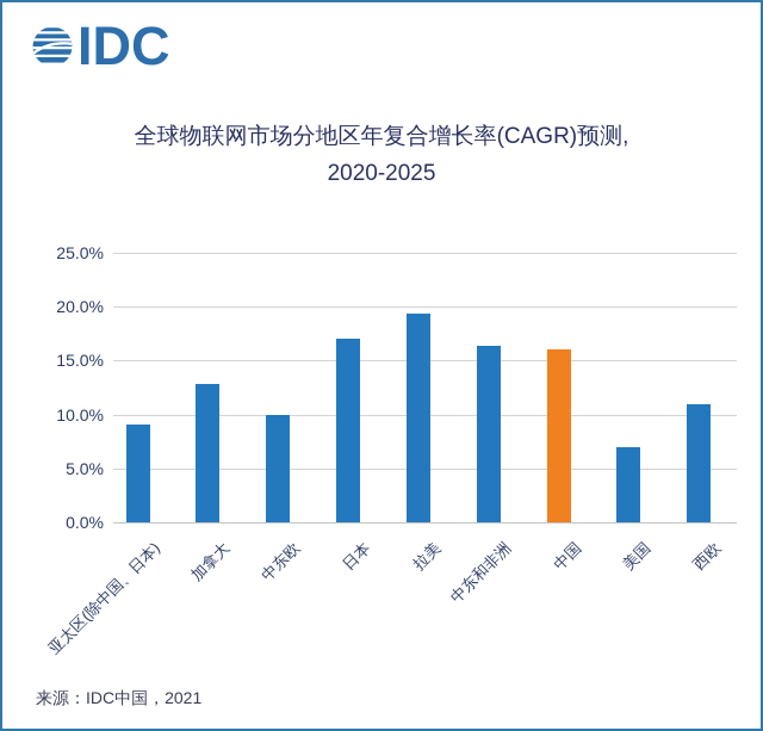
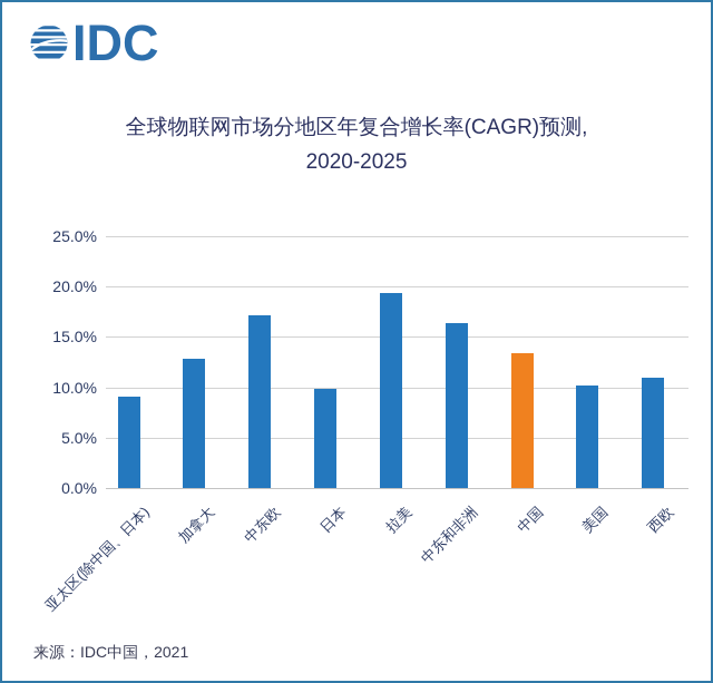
中东欧: 10% -> 17%
日本: 17% -> 10%
中国: 16% -> 13%
美国: 7% -> 10%
